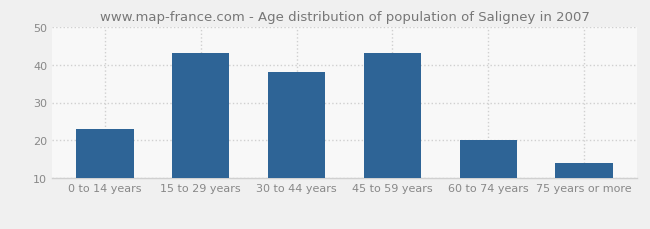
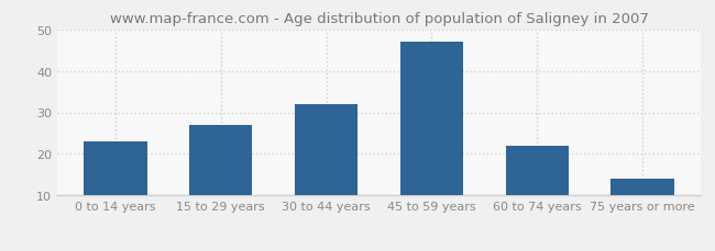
15 to 29 years: 43 -> 27
30 to 44 years: 38 -> 32
45 to 59 years: 43 -> 47
60 to 74 years: 20 -> 22
